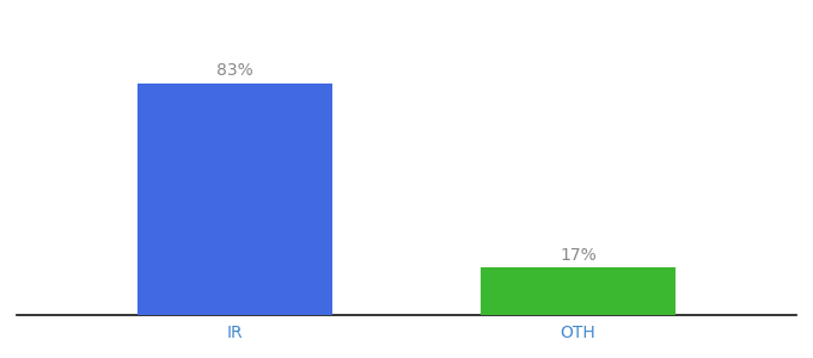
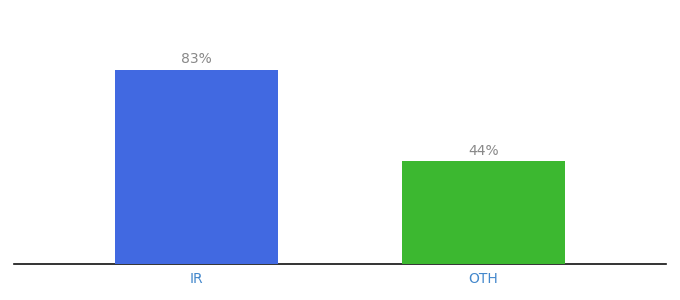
OTH: 17% -> 44%
